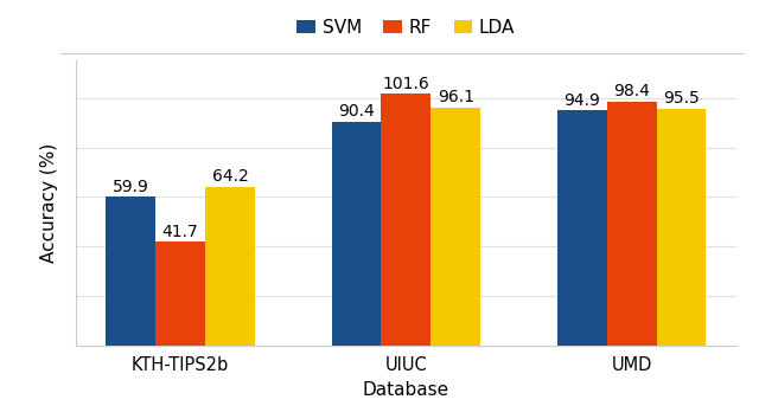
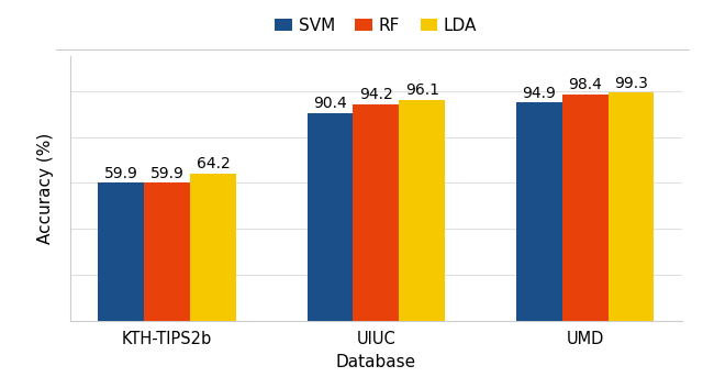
RF/KTH-TIPS2b: 41.7 -> 59.9
RF/UIUC: 101.6 -> 94.2
LDA/UMD: 95.5 -> 99.3
